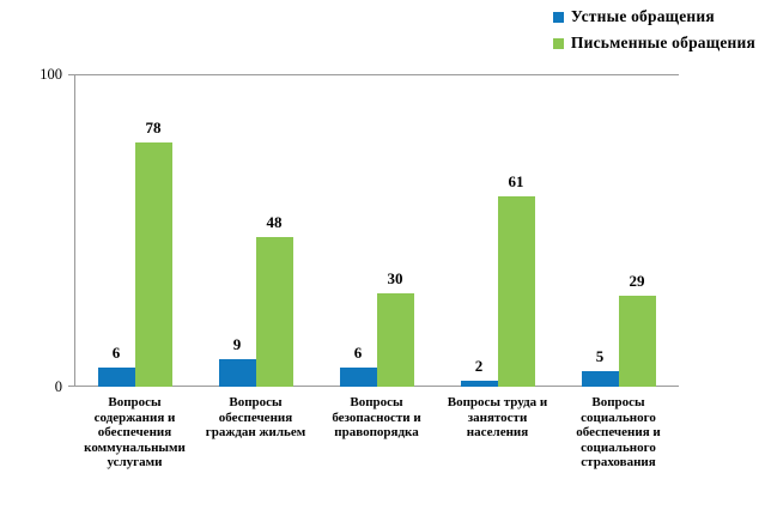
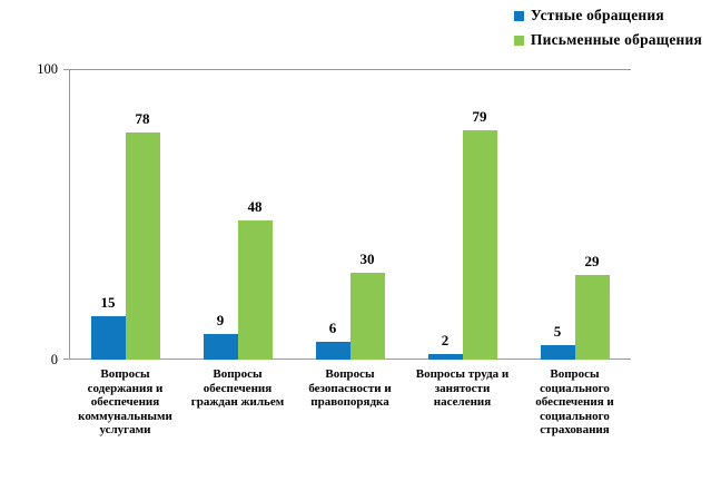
Устные обращения/Вопросы содержания и обеспечения коммунальными услугами: 6 -> 15
Письменные обращения/Вопросы труда и занятости населения: 61 -> 79
